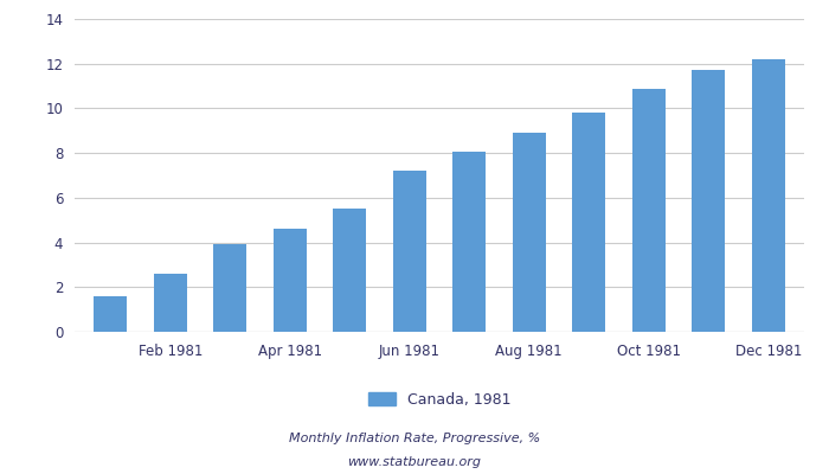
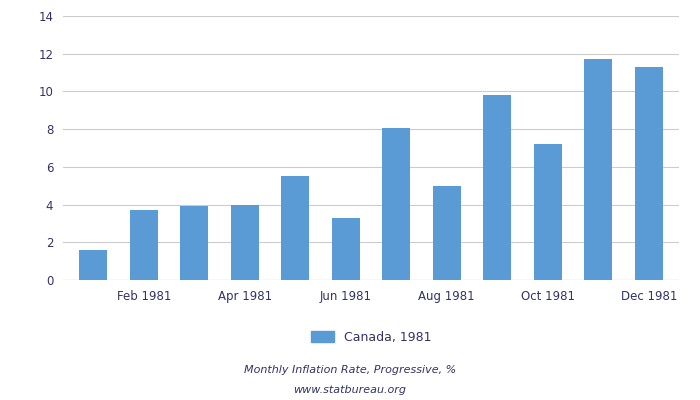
Feb 1981: 2.6 -> 3.7
Apr 1981: 4.6 -> 4.0
Jun 1981: 7.2 -> 3.3
Aug 1981: 8.9 -> 5.0
Oct 1981: 10.9 -> 7.2
Dec 1981: 12.2 -> 11.3
